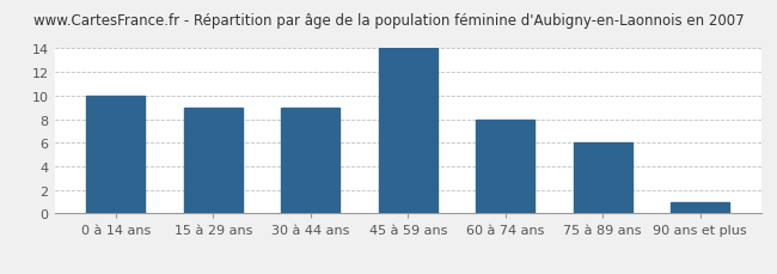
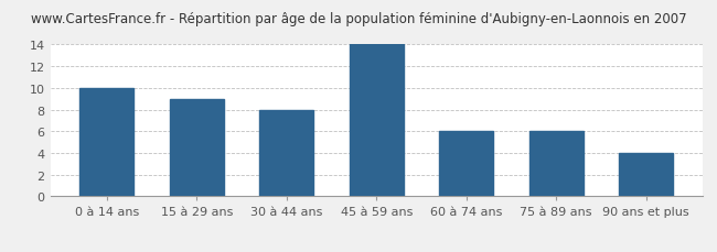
30 à 44 ans: 9 -> 8
60 à 74 ans: 8 -> 6
90 ans et plus: 1 -> 4
